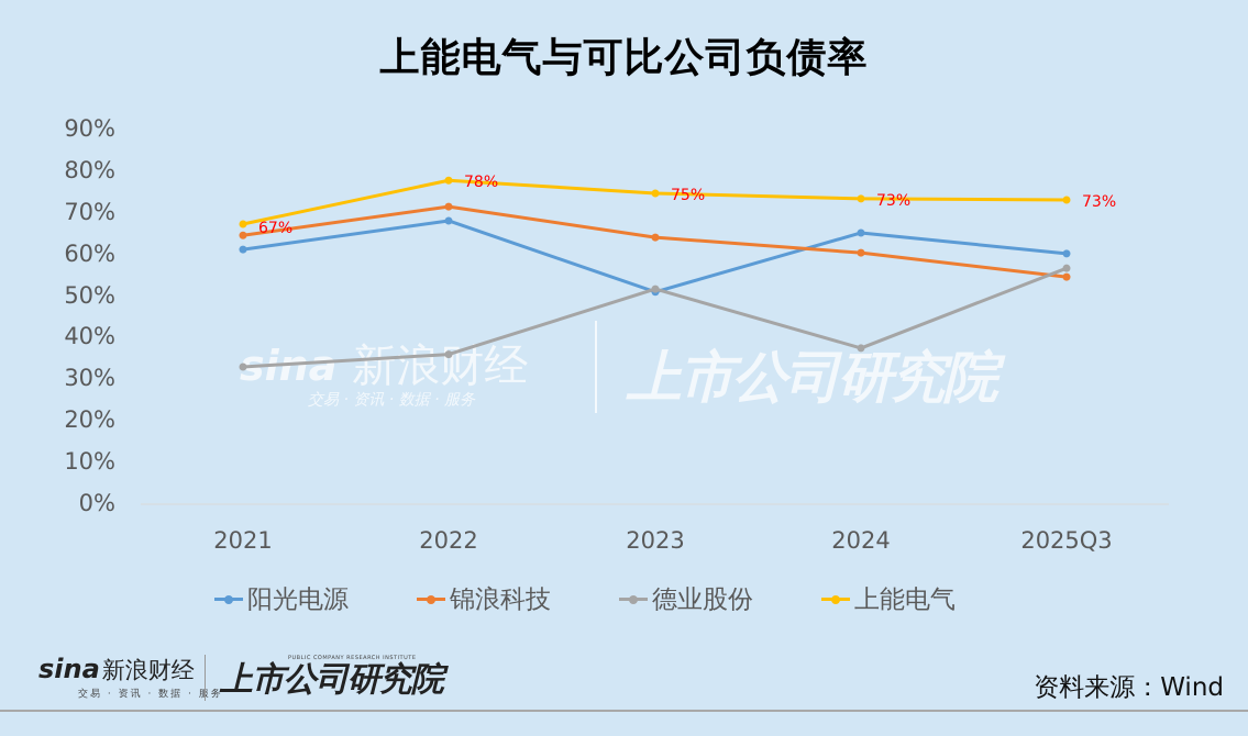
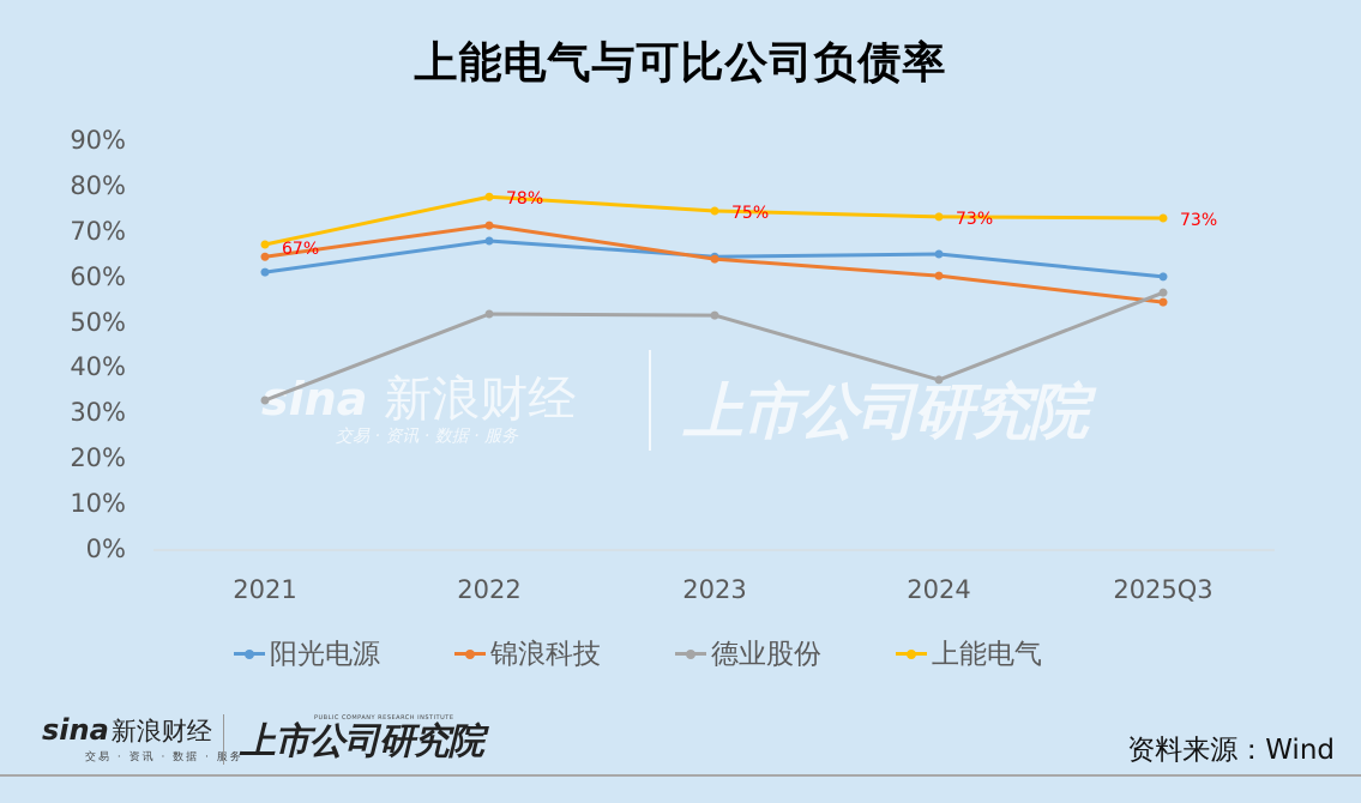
德业股份/2022: 36% -> 52%
阳光电源/2023: 51% -> 65%
